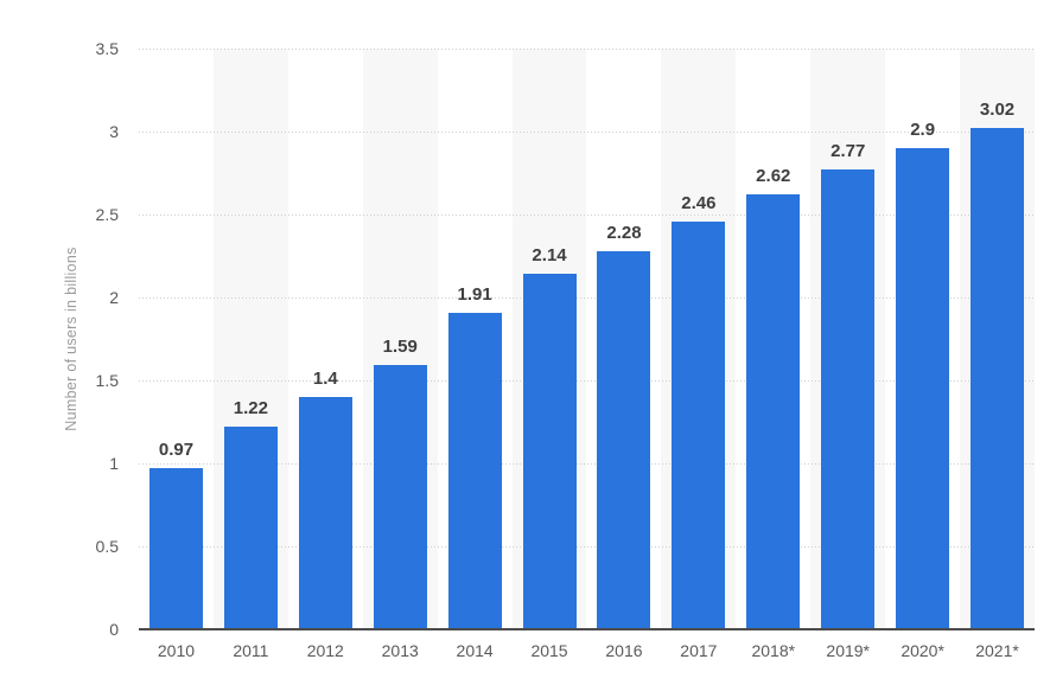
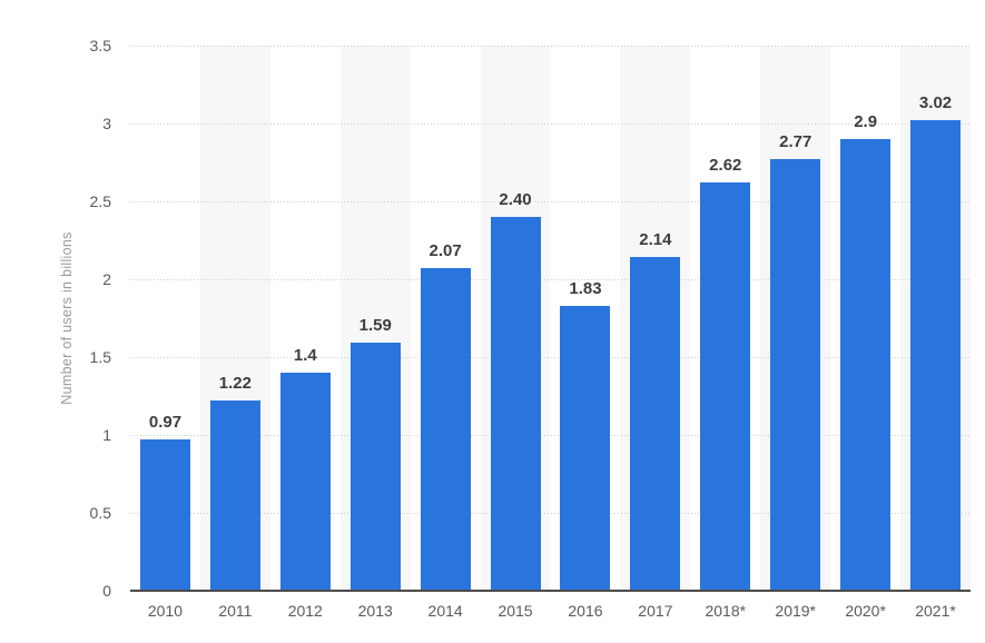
2014: 1.91 -> 2.07
2015: 2.14 -> 2.40
2016: 2.28 -> 1.83
2017: 2.46 -> 2.14
